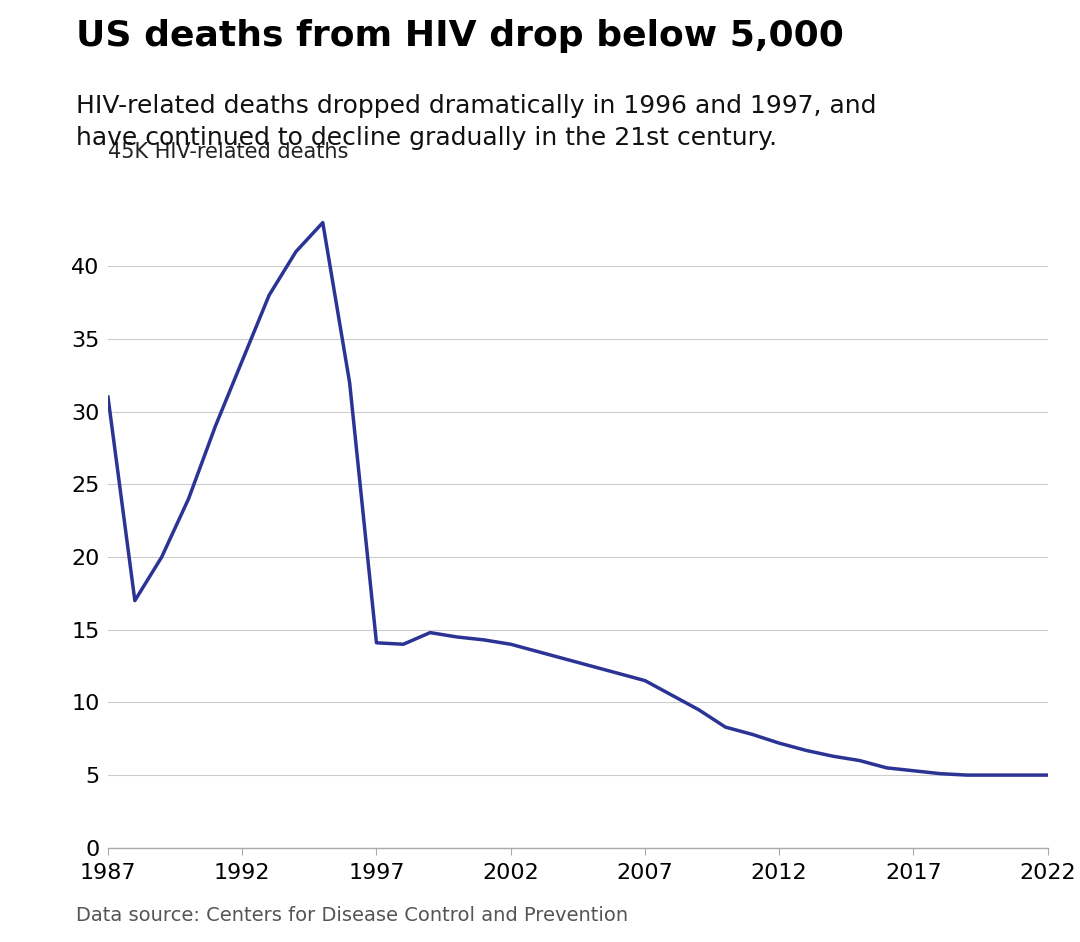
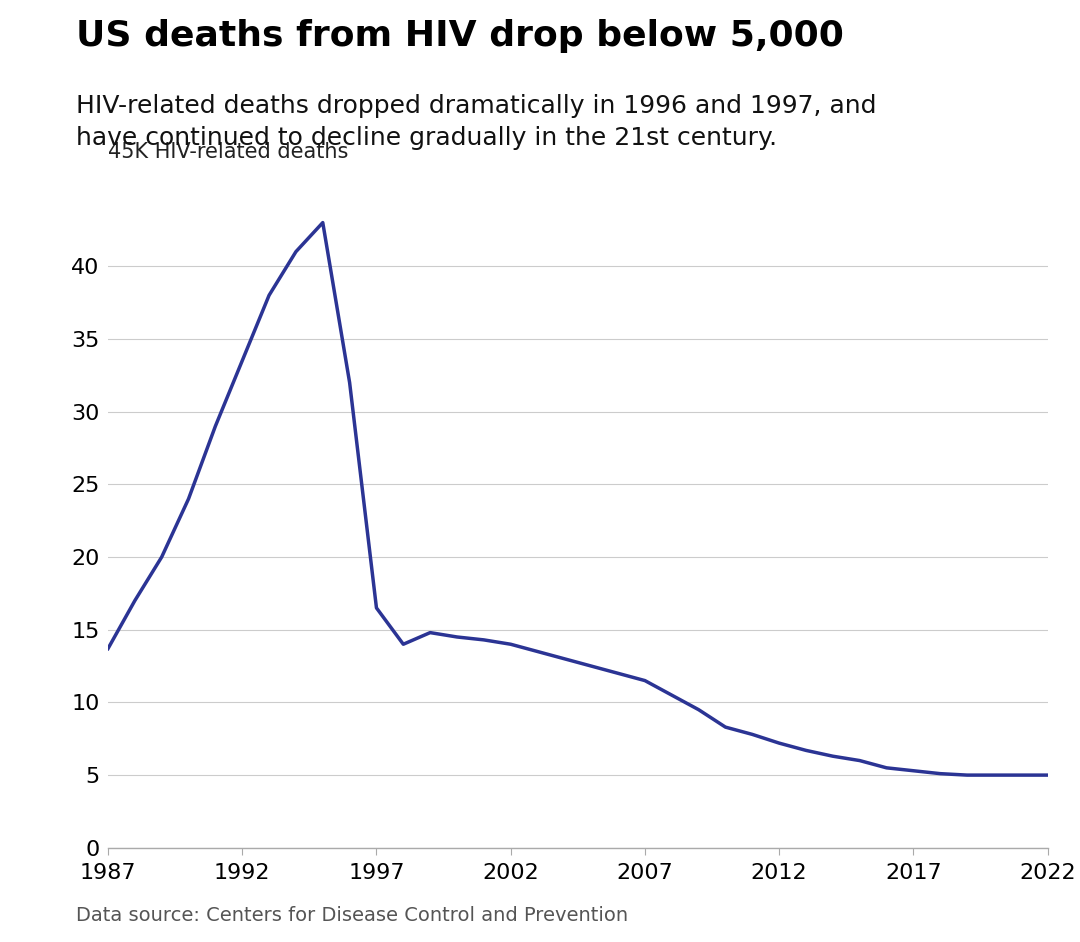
1987: 31.0 -> 13.7
1997: 14.1 -> 16.5
